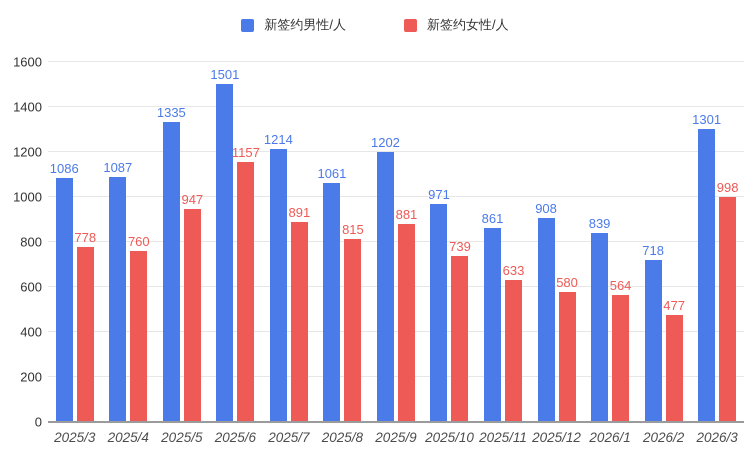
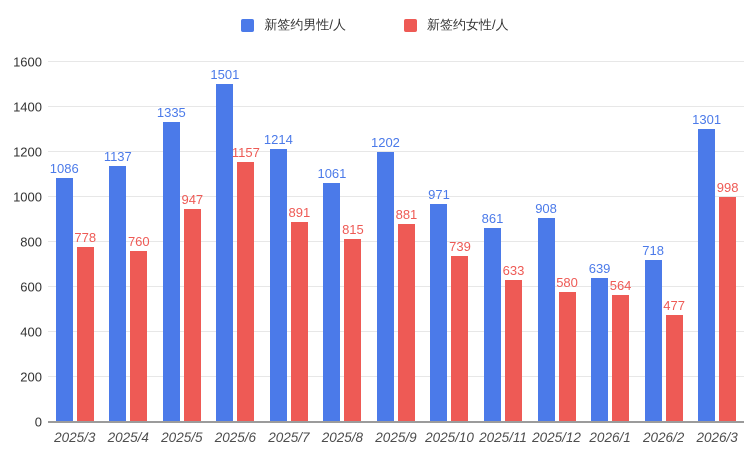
新签约男性/人/2025/4: 1087 -> 1137
新签约男性/人/2026/1: 839 -> 639
